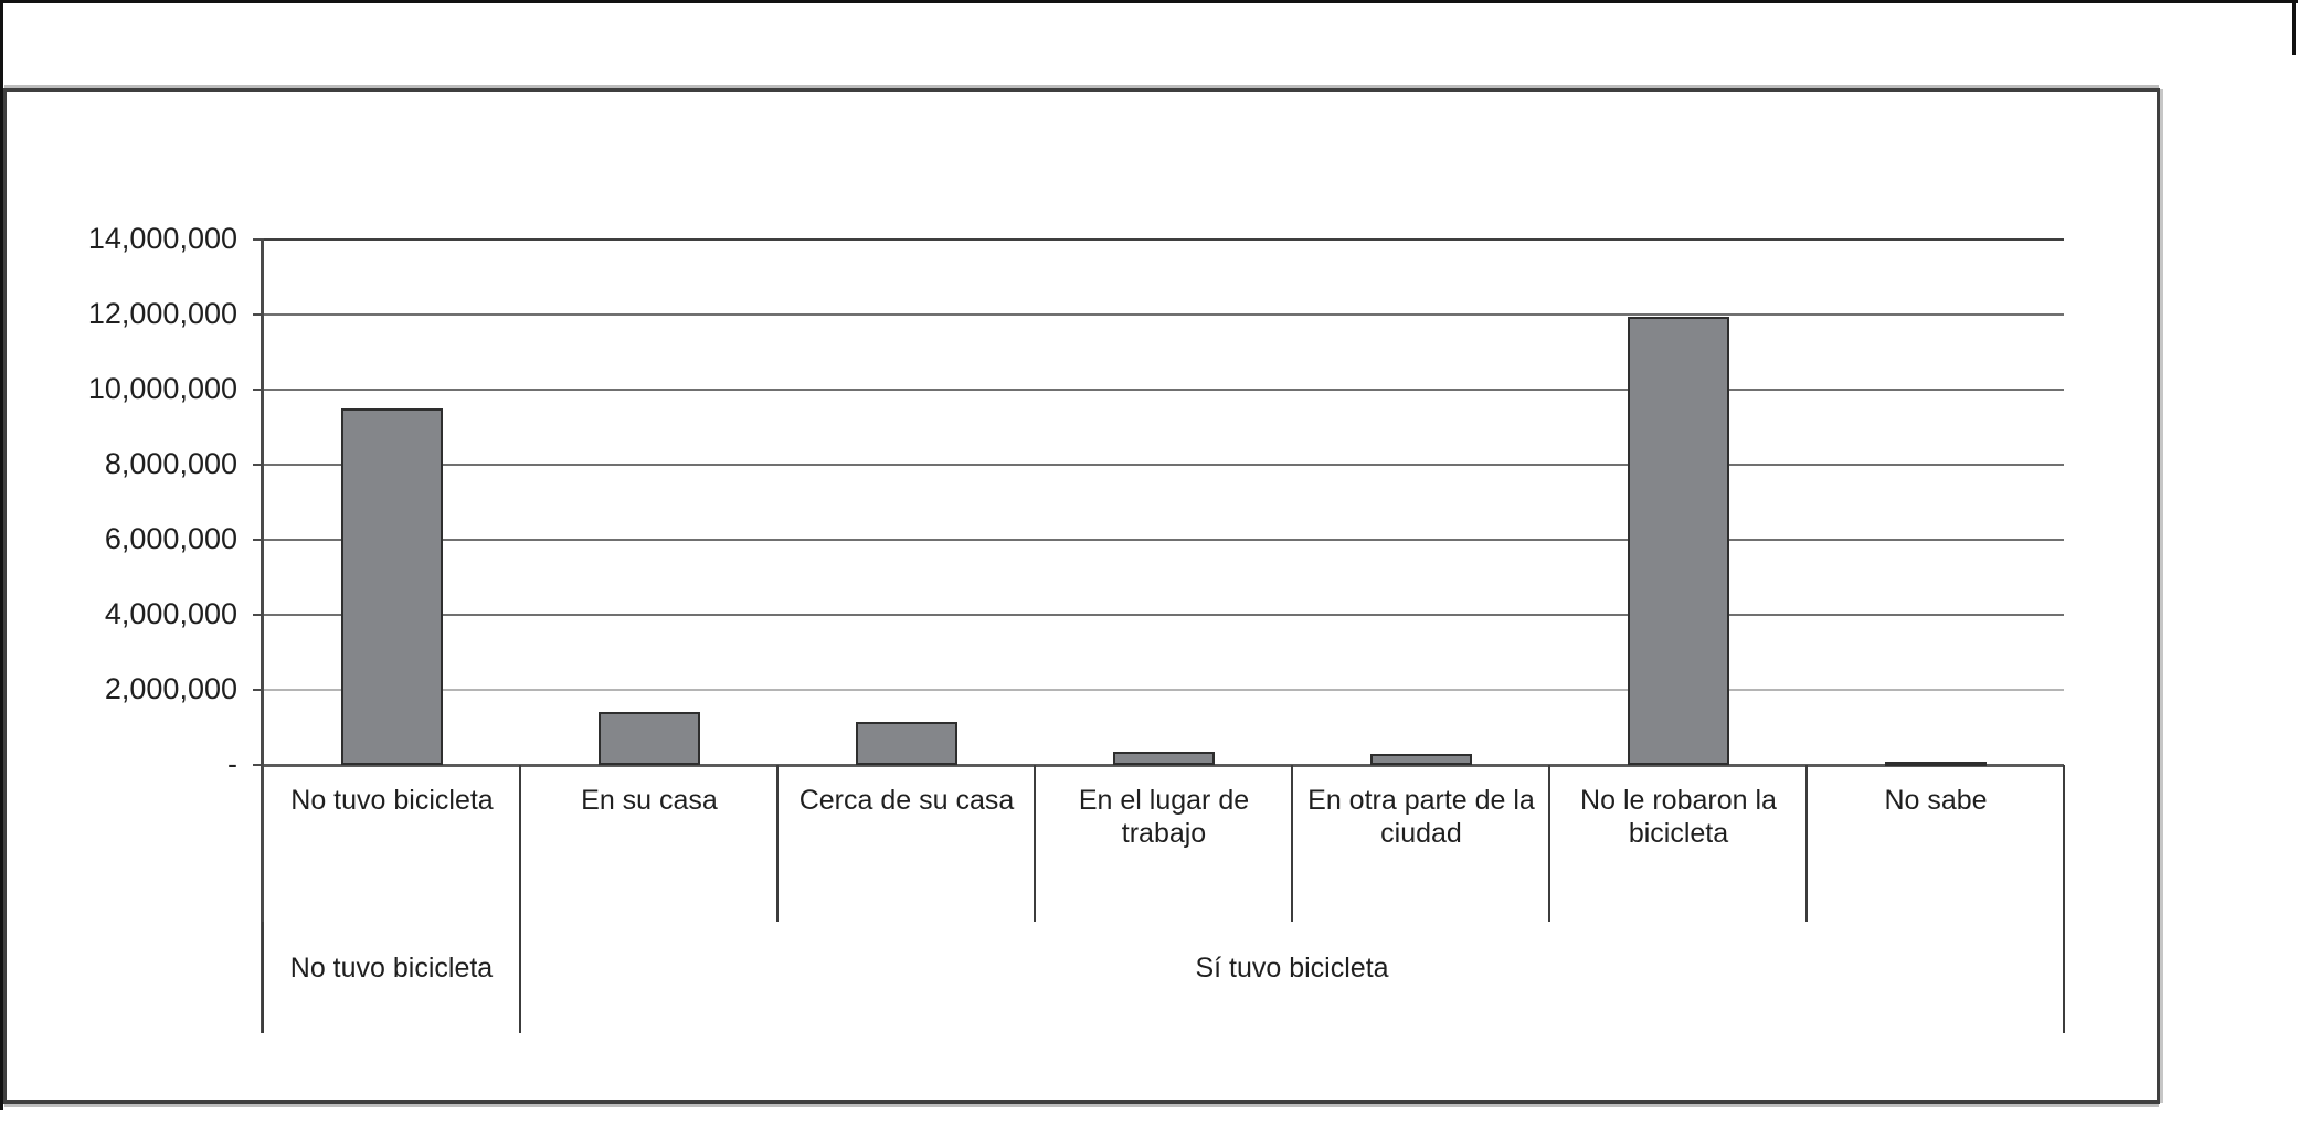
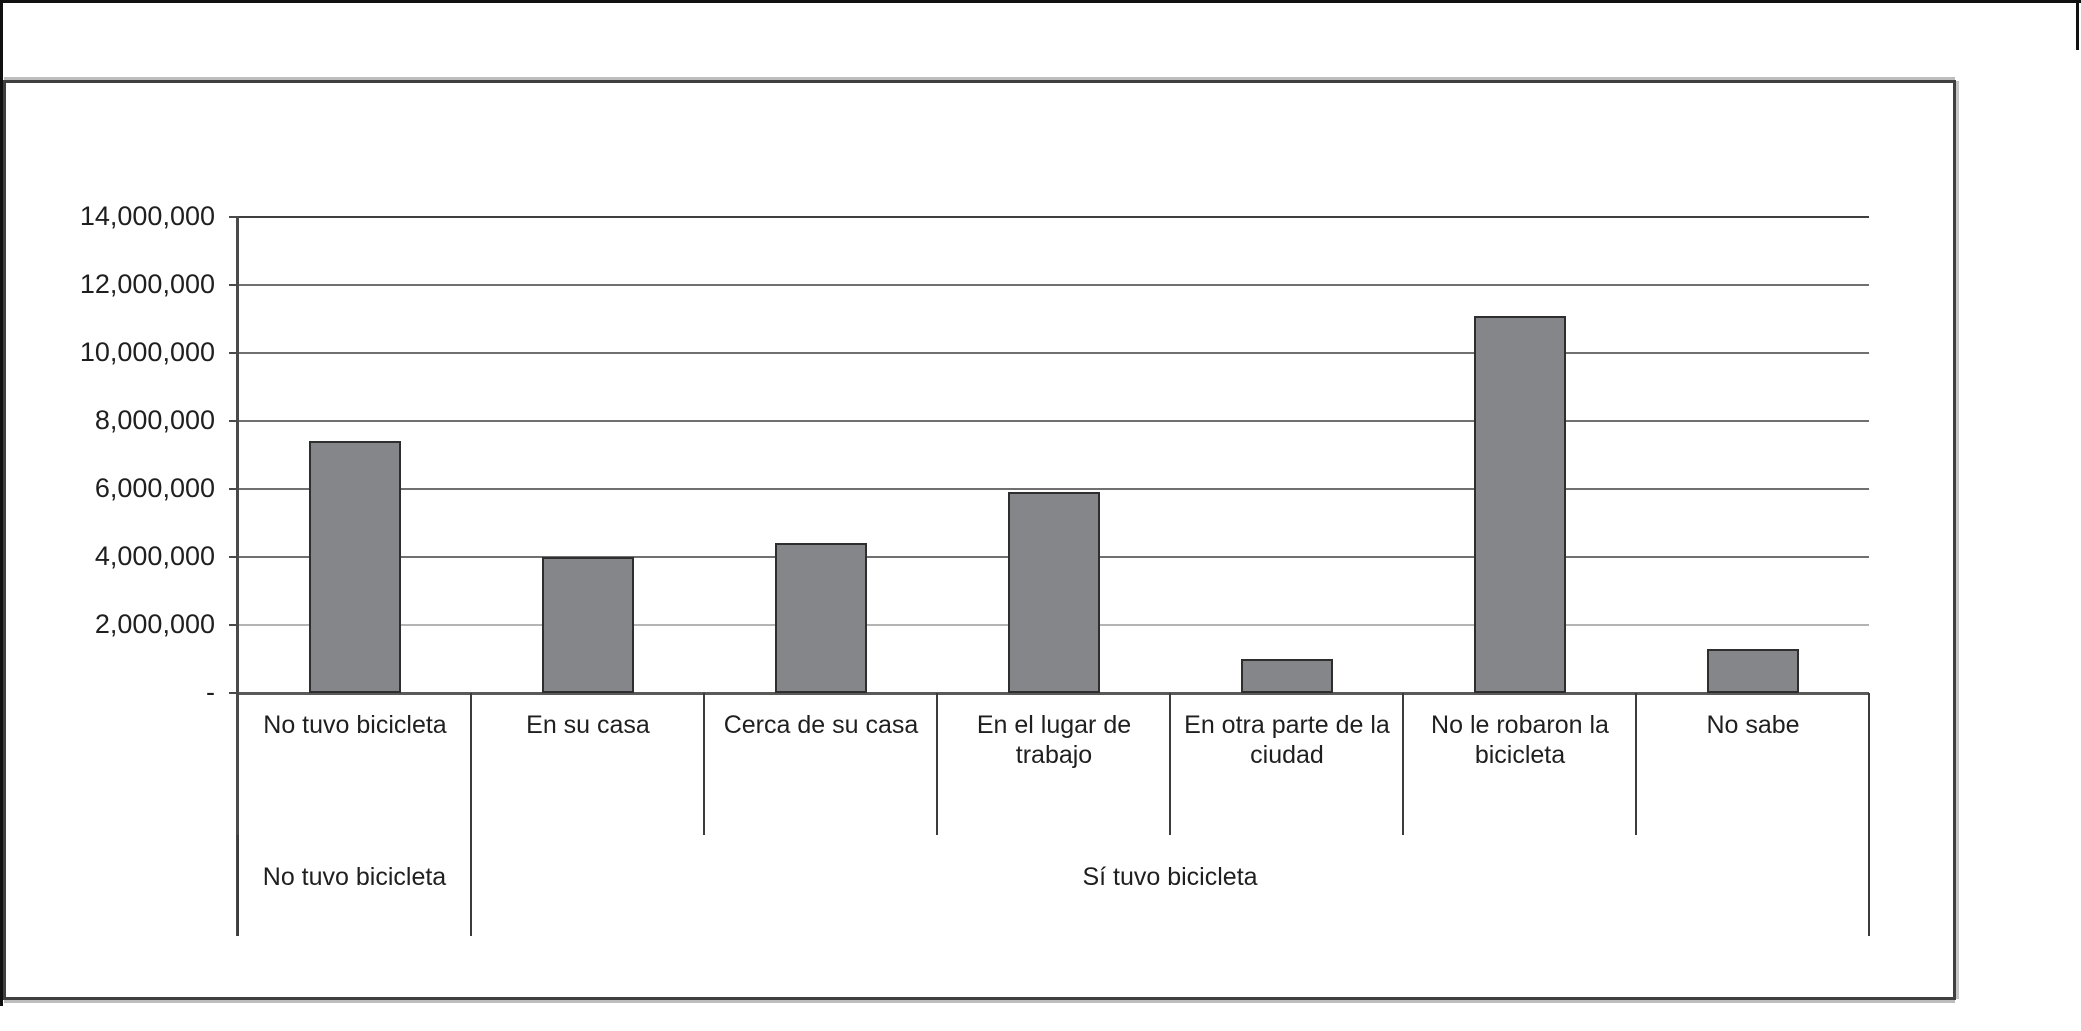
No tuvo bicicleta: 9500000 -> 7400000
En su casa: 1400000 -> 4000000
Cerca de su casa: 1200000 -> 4400000
En el lugar de trabajo: 400000 -> 5900000
En otra parte de la ciudad: 300000 -> 1000000
No le robaron la bicicleta: 12000000 -> 11100000
No sabe: 100000 -> 1300000
